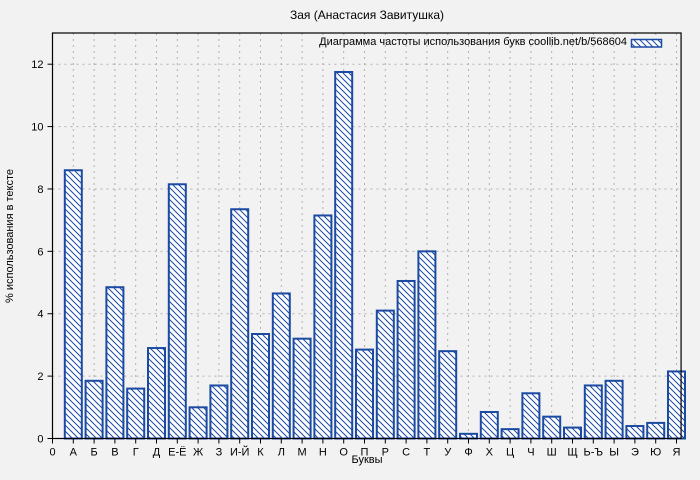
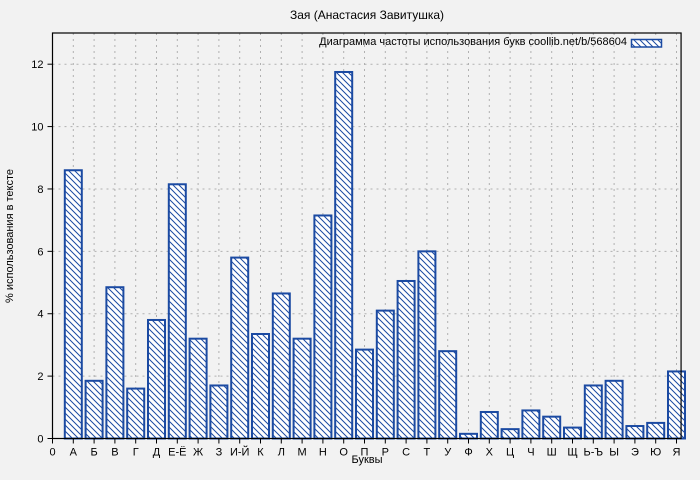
Д: 2.9 -> 3.8
Ж: 1.0 -> 3.2
И-Й: 7.3 -> 5.8
Ч: 1.4 -> 0.9
